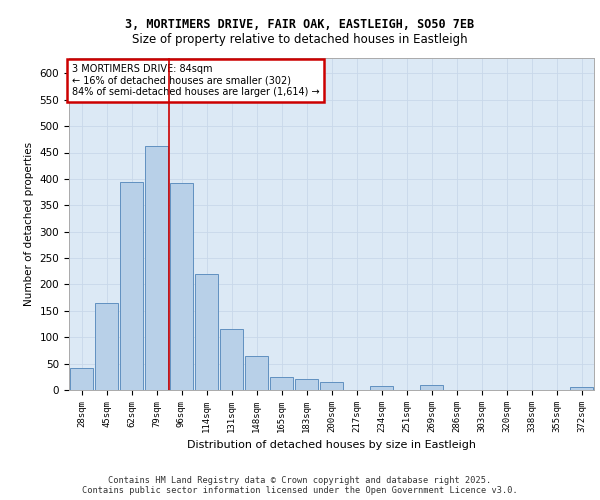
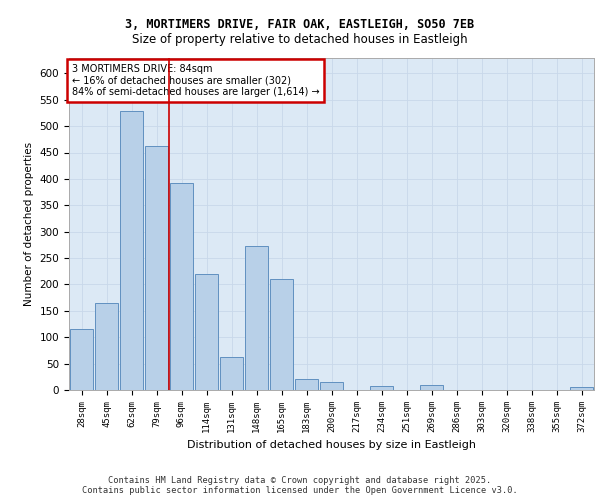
28sqm: 42 -> 116
62sqm: 395 -> 528
131sqm: 115 -> 62
148sqm: 65 -> 272
165sqm: 25 -> 210
